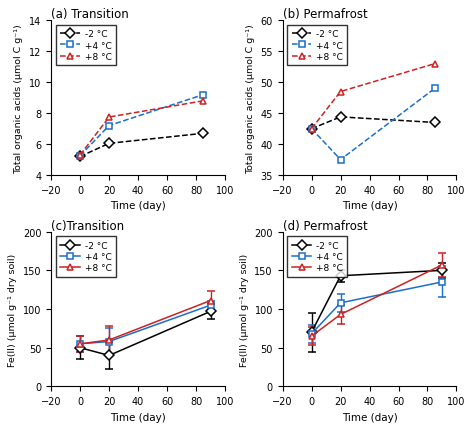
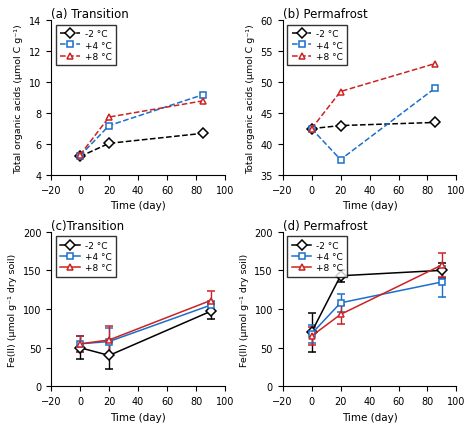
(b) Permafrost/-2 °C/20: 44.4 -> 43.0
